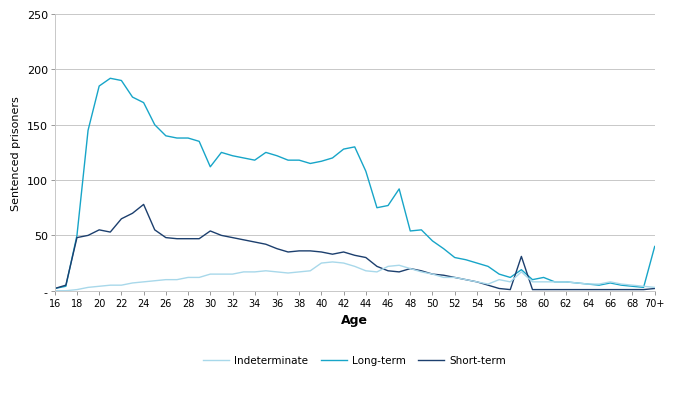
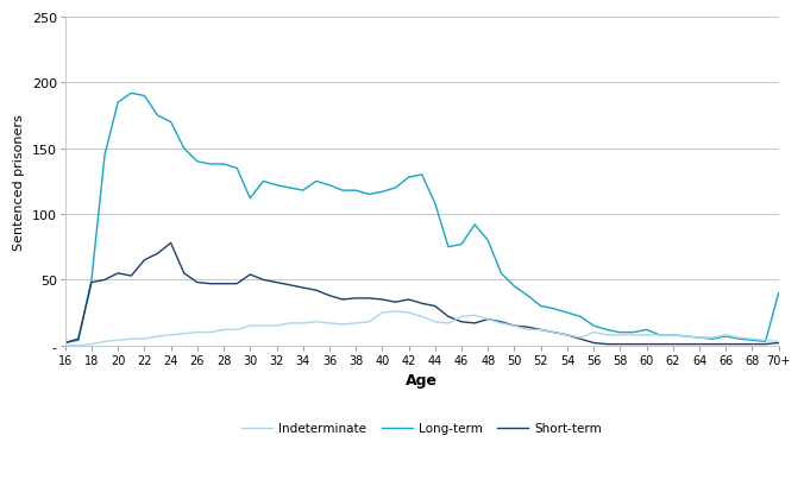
Long-term/48: 54 -> 80
Long-term/58: 19 -> 10
Short-term/58: 31 -> 1
Indeterminate/58: 17 -> 8
